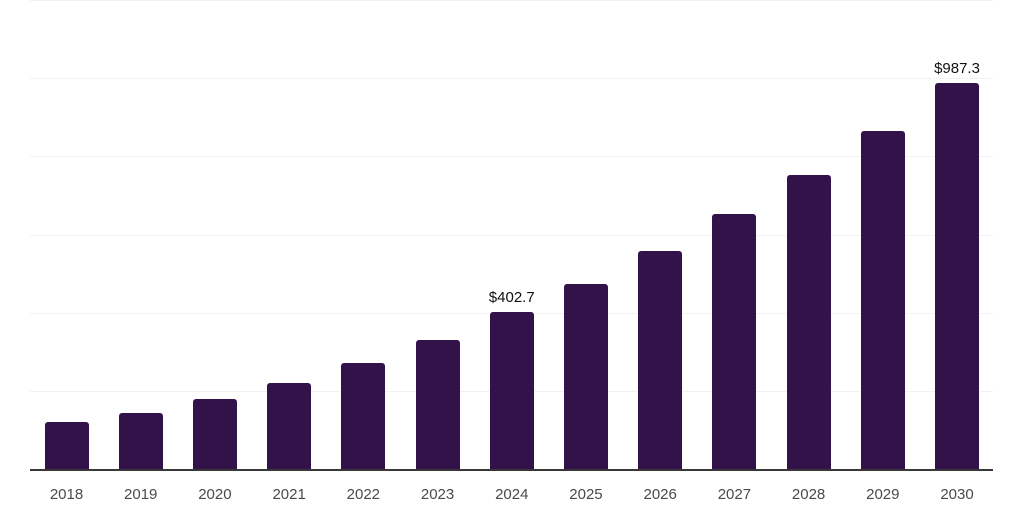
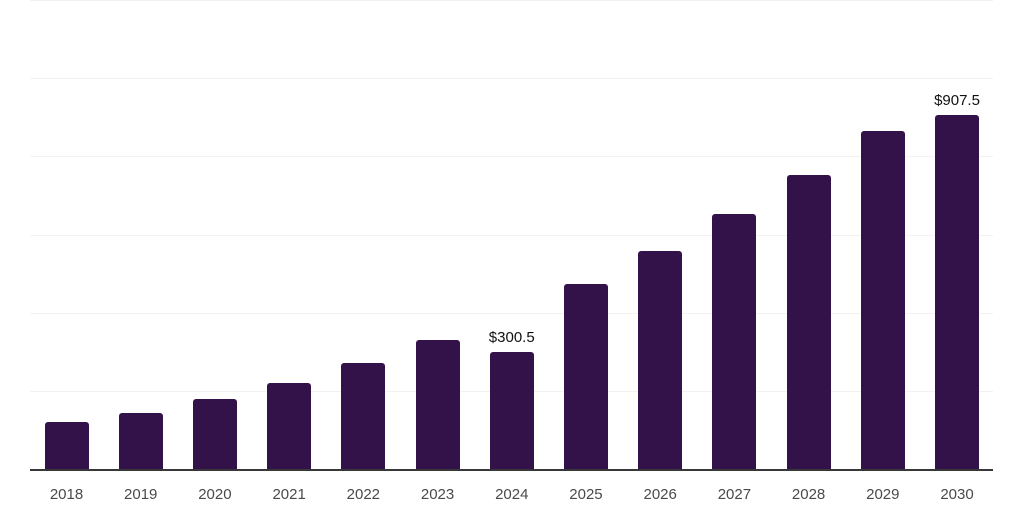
2024: $402.7 -> $300.5
2030: $987.3 -> $907.5
